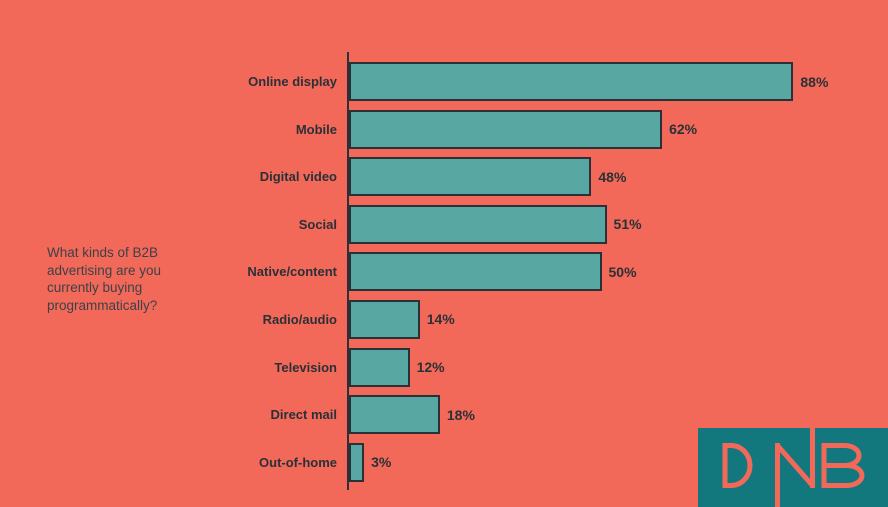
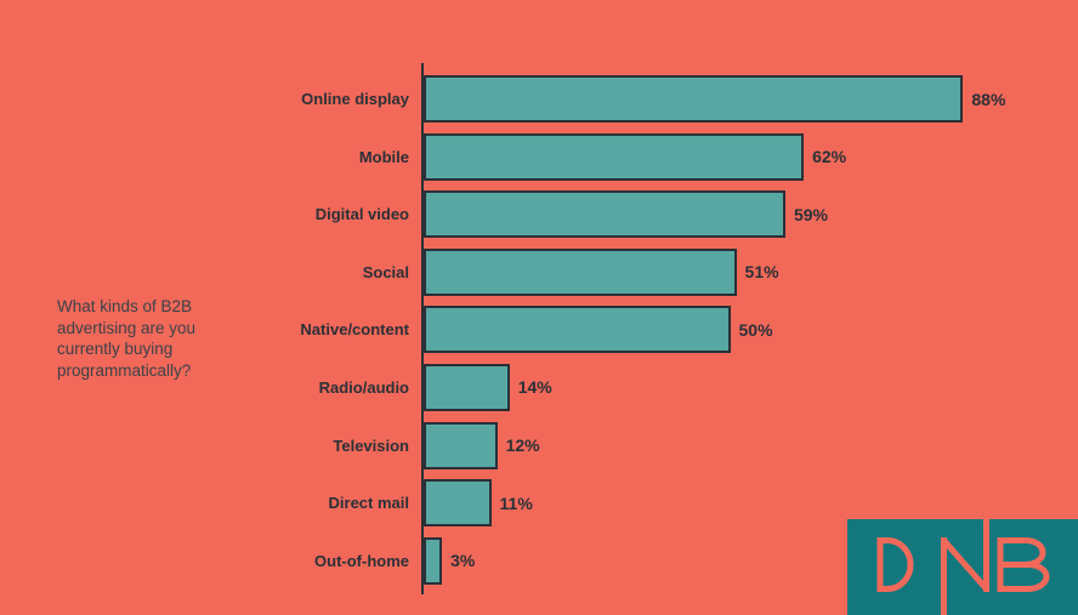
Digital video: 48% -> 59%
Direct mail: 18% -> 11%
